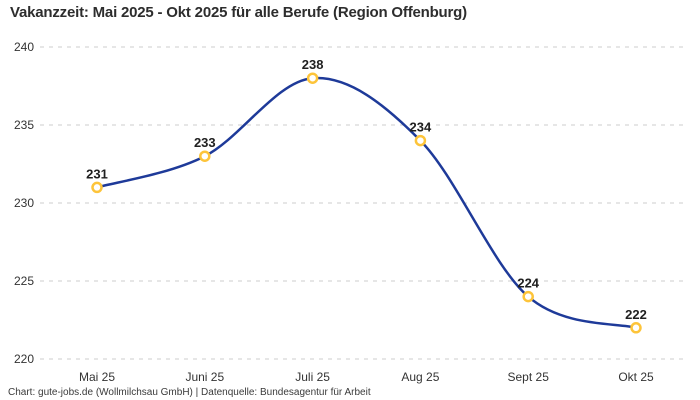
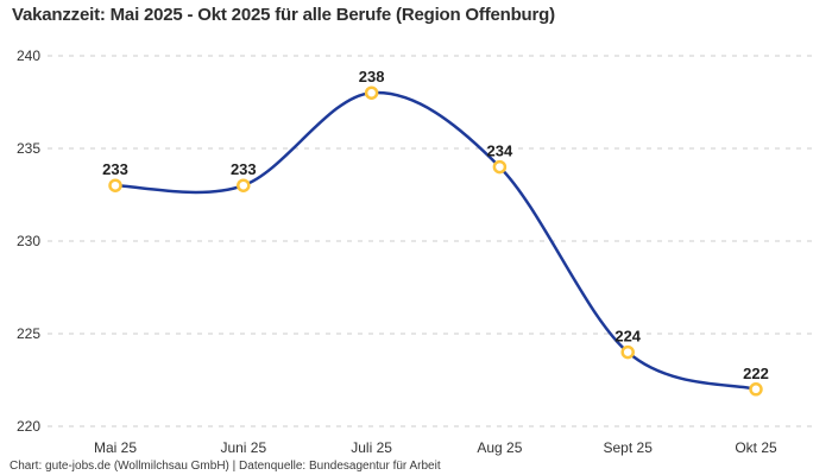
Mai 25: 231 -> 233
